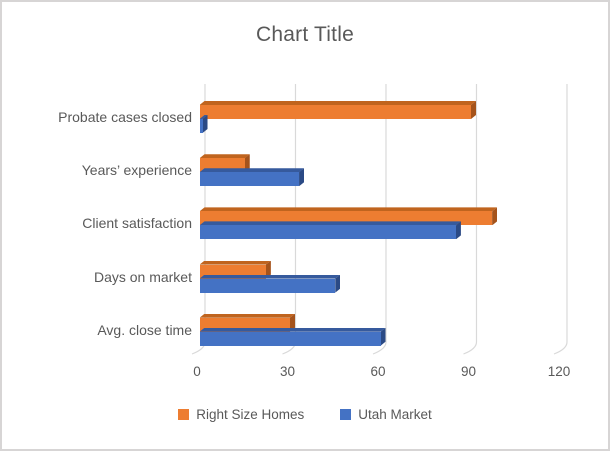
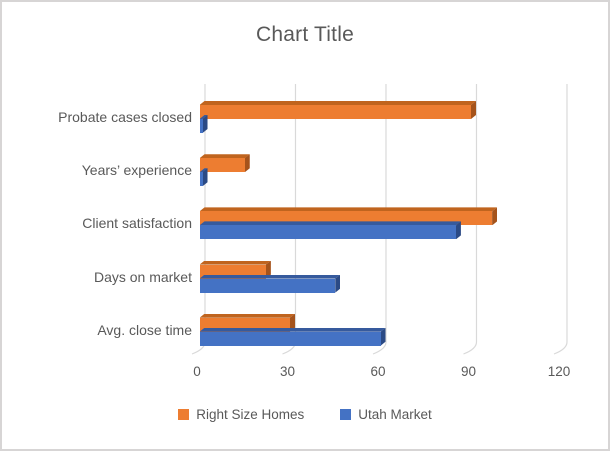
Utah Market/Years’ experience: 33 -> 1
